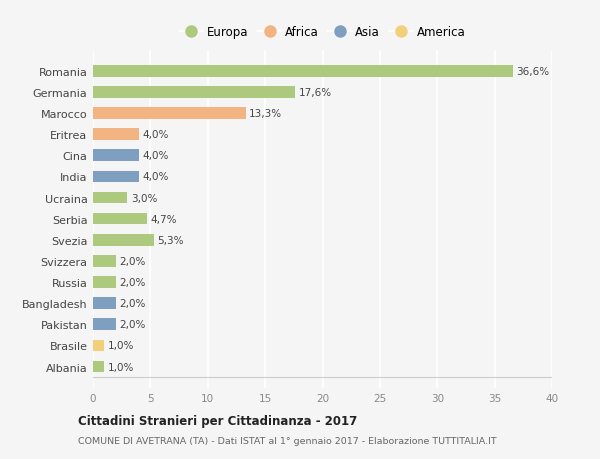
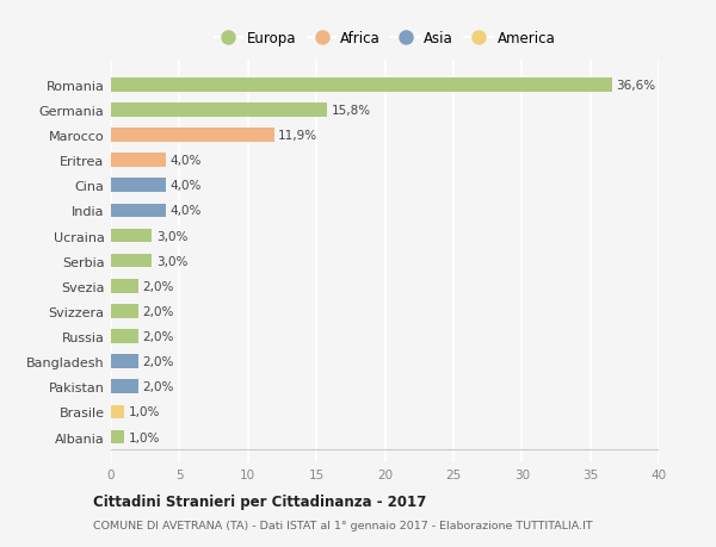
Germania: 17,6% -> 15,8%
Marocco: 13,3% -> 11,9%
Serbia: 4,7% -> 3,0%
Svezia: 5,3% -> 2,0%
